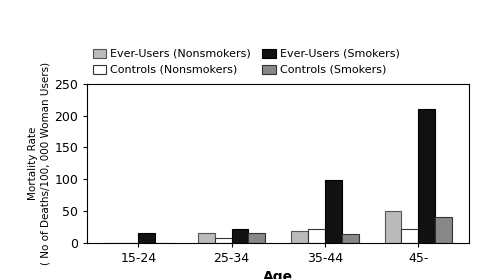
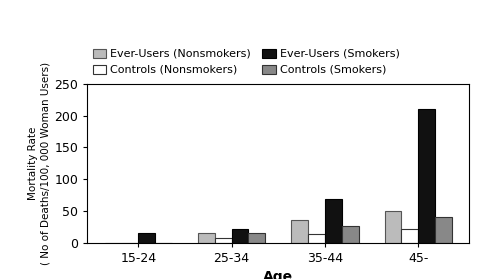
Ever-Users (Nonsmokers)/35-44: 18 -> 35
Controls (Nonsmokers)/35-44: 22 -> 13
Ever-Users (Smokers)/35-44: 98 -> 68
Controls (Smokers)/35-44: 14 -> 27
